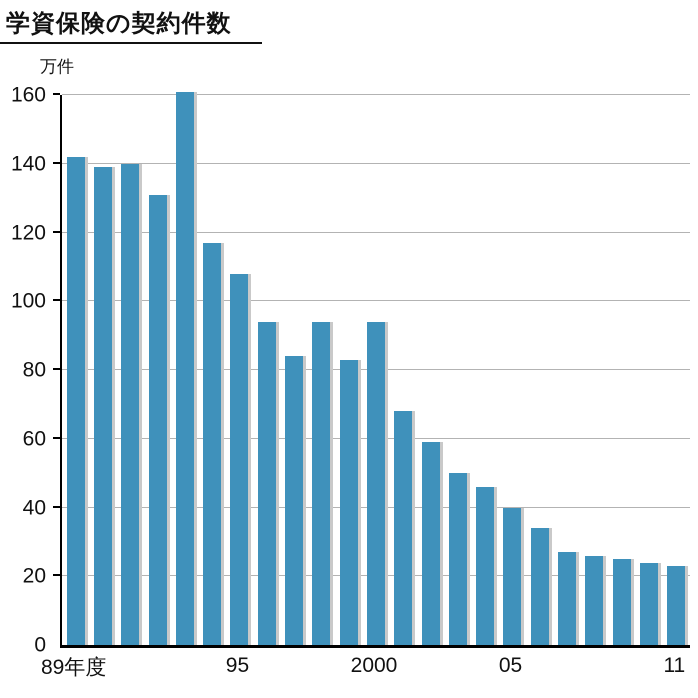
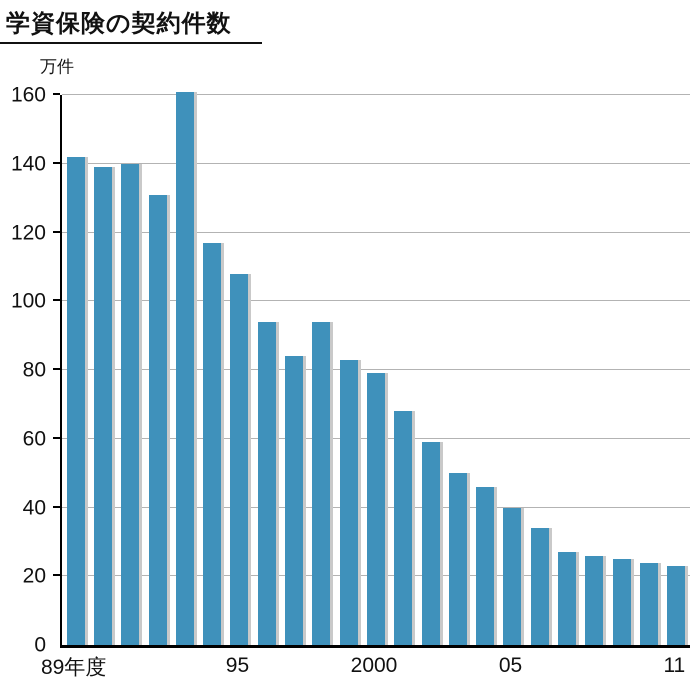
2000: 94 -> 79
